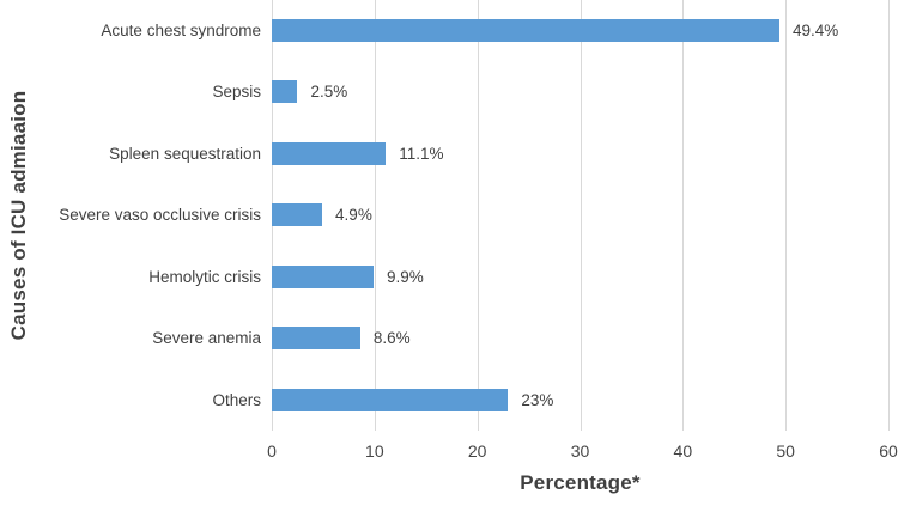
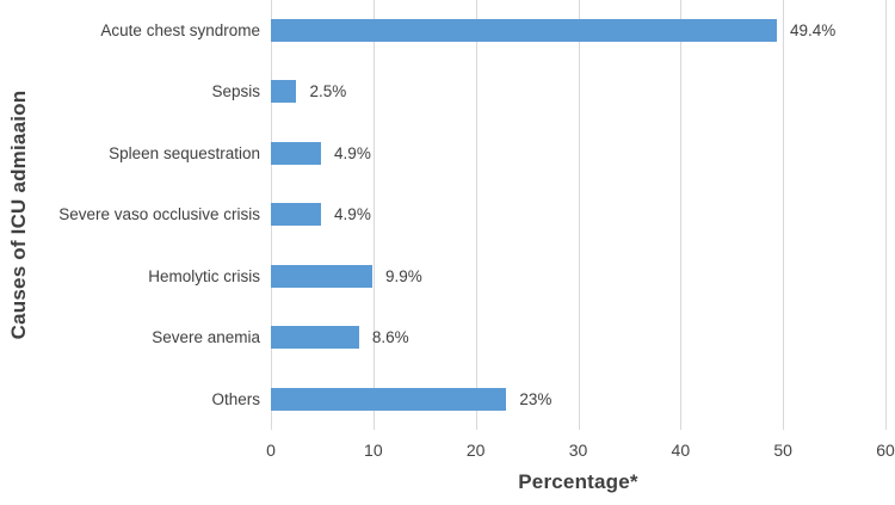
Spleen sequestration: 11.1% -> 4.9%
